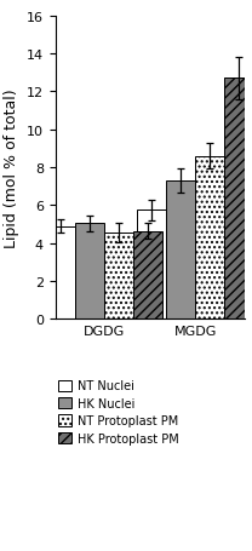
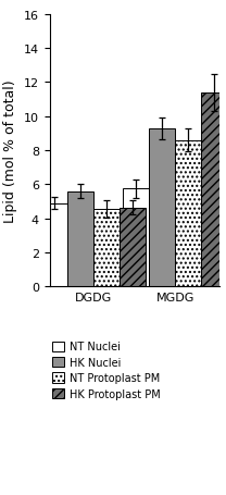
HK Nuclei/DGDG: 5.0 -> 5.6
HK Nuclei/MGDG: 7.3 -> 9.3
HK Protoplast PM/MGDG: 12.7 -> 11.4
